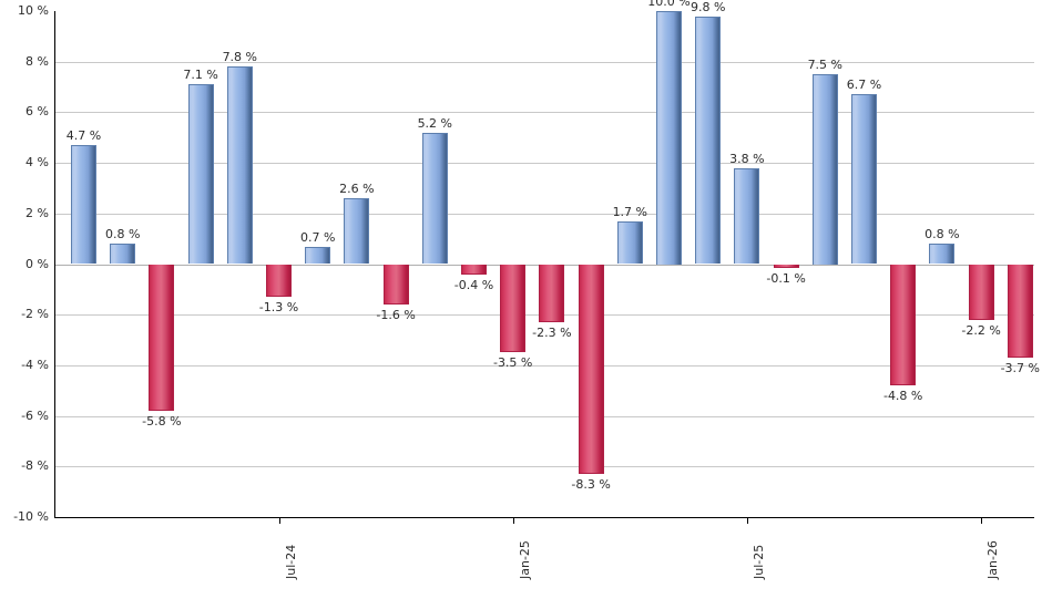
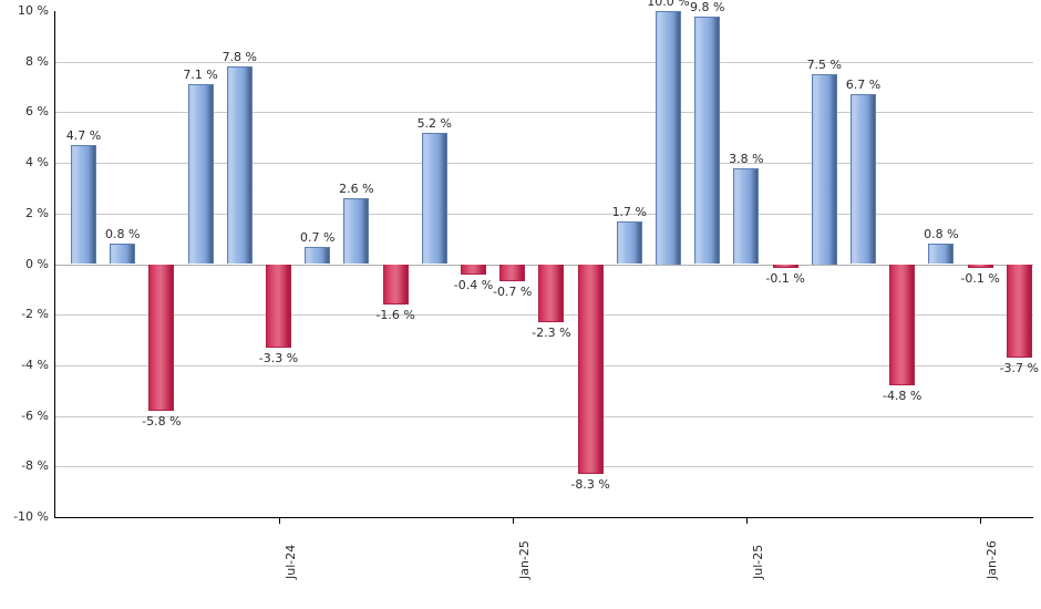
Jul-24: -1.3 -> -3.3
Jan-25: -3.5 -> -0.7
Jan-26: -2.2 -> -0.1
